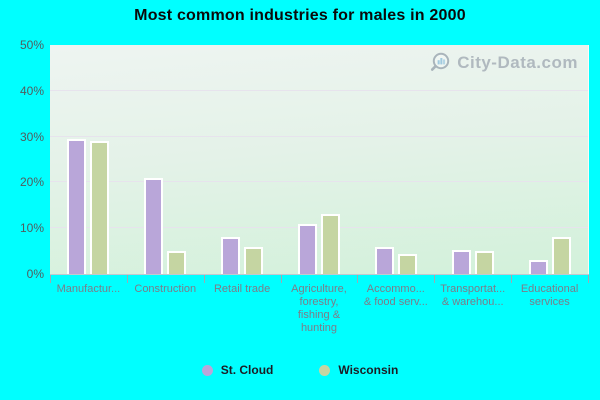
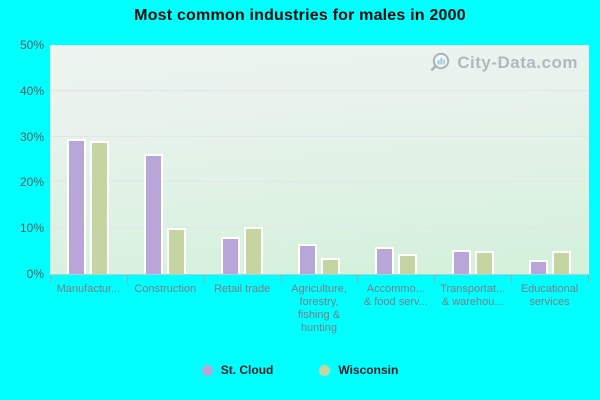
St. Cloud/Construction: 21% -> 26%
Wisconsin/Construction: 5% -> 10%
Wisconsin/Retail trade: 6% -> 10%
St. Cloud/Agriculture, forestry, fishing & hunting: 11% -> 7%
Wisconsin/Agriculture, forestry, fishing & hunting: 13% -> 4%
Wisconsin/Educational services: 8% -> 5%
